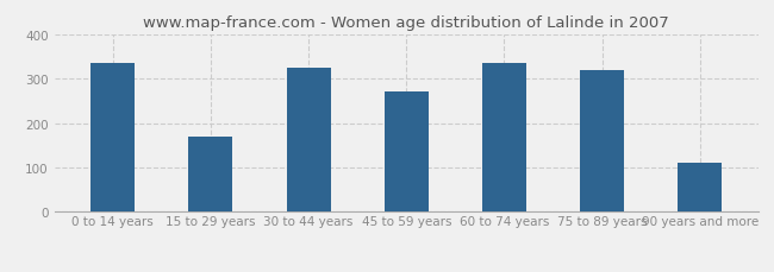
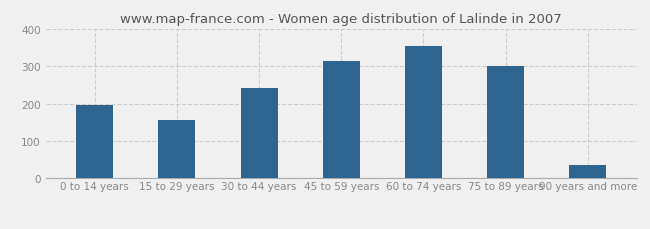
0 to 14 years: 335 -> 196
15 to 29 years: 170 -> 155
30 to 44 years: 325 -> 242
45 to 59 years: 270 -> 315
60 to 74 years: 335 -> 354
75 to 89 years: 320 -> 302
90 years and more: 110 -> 37
